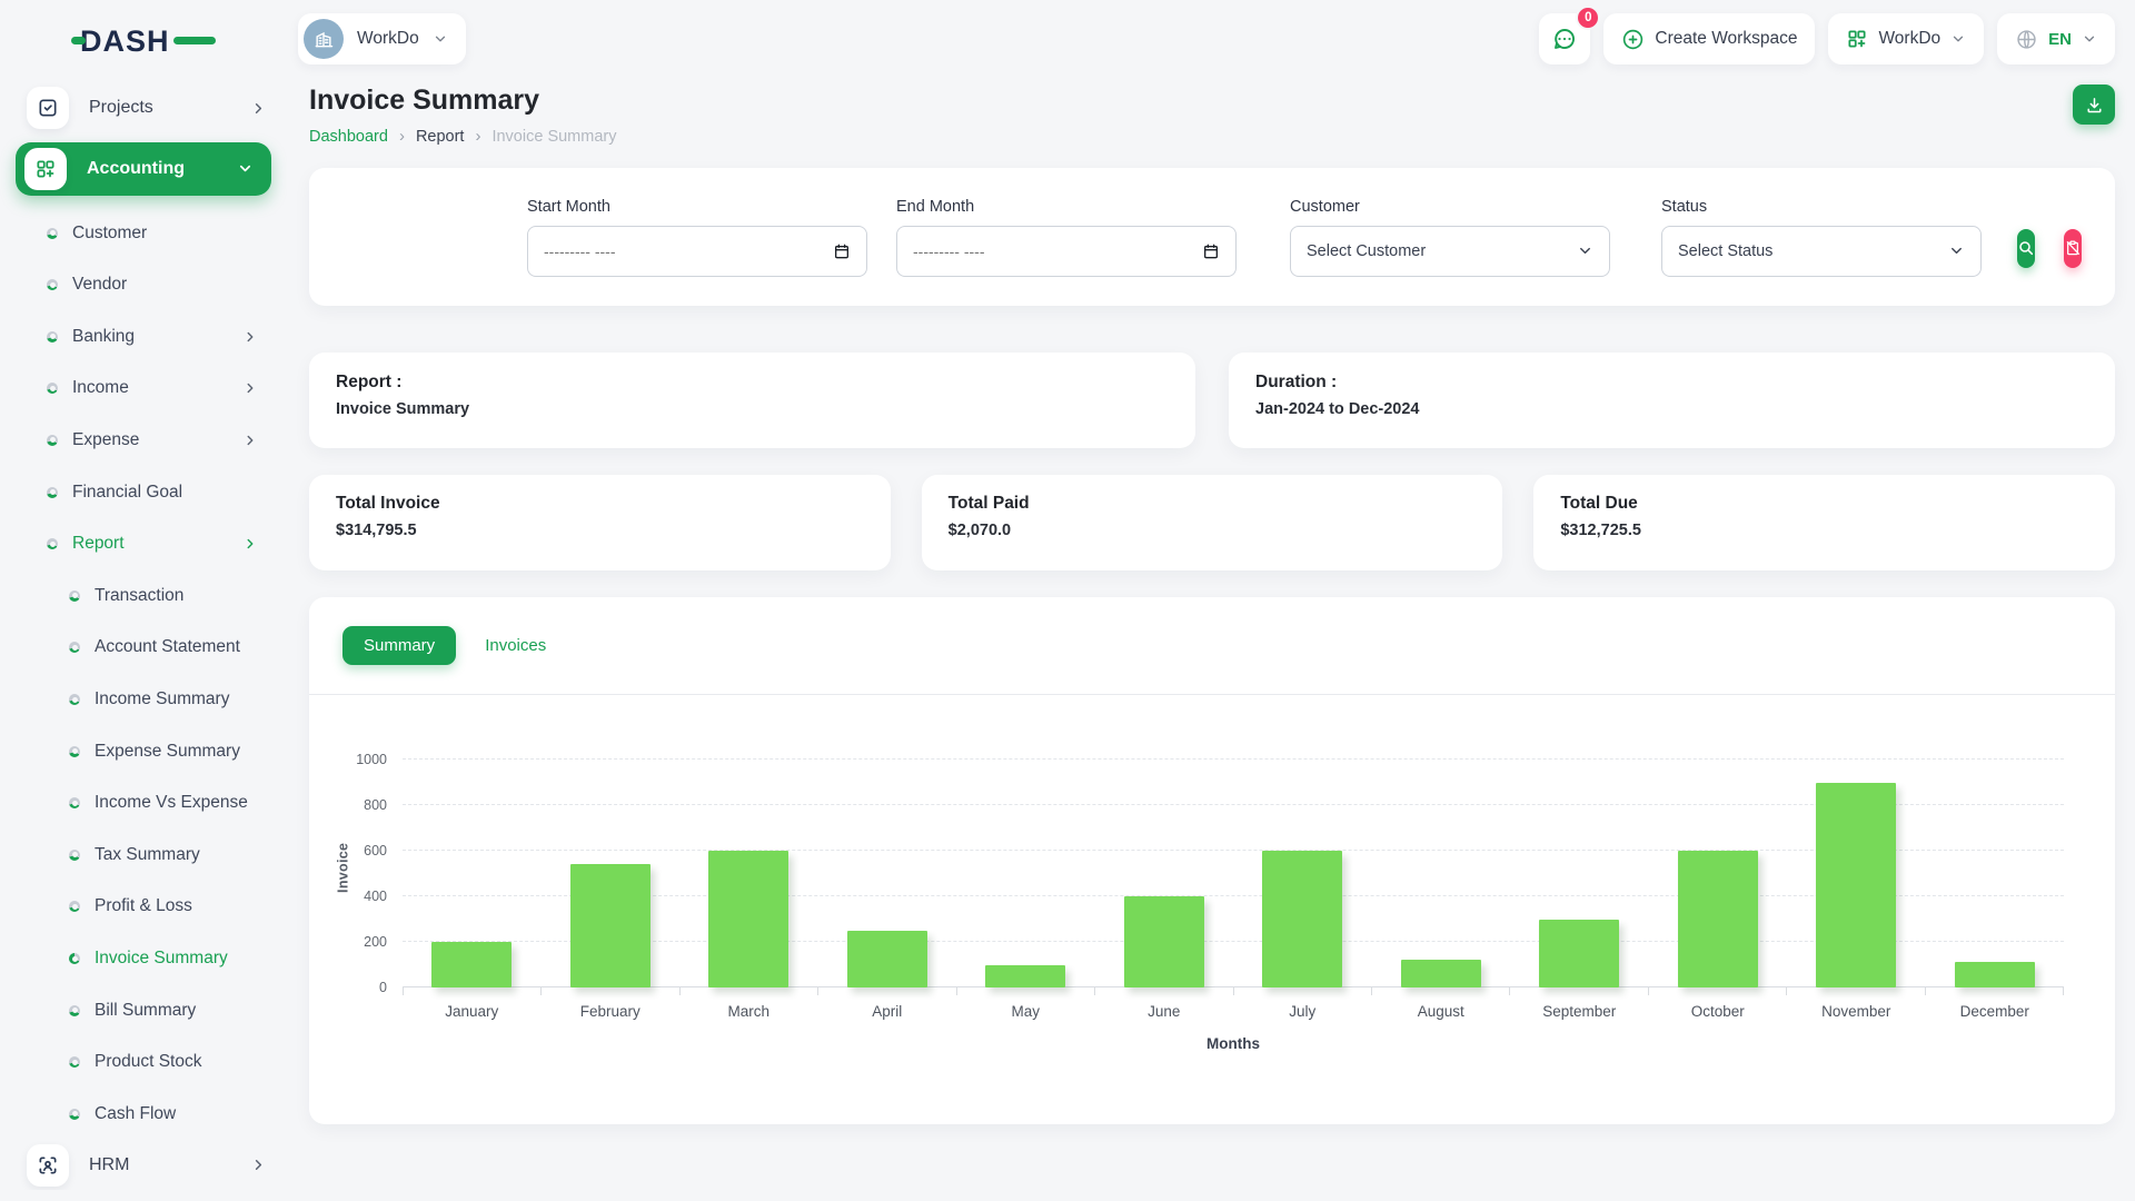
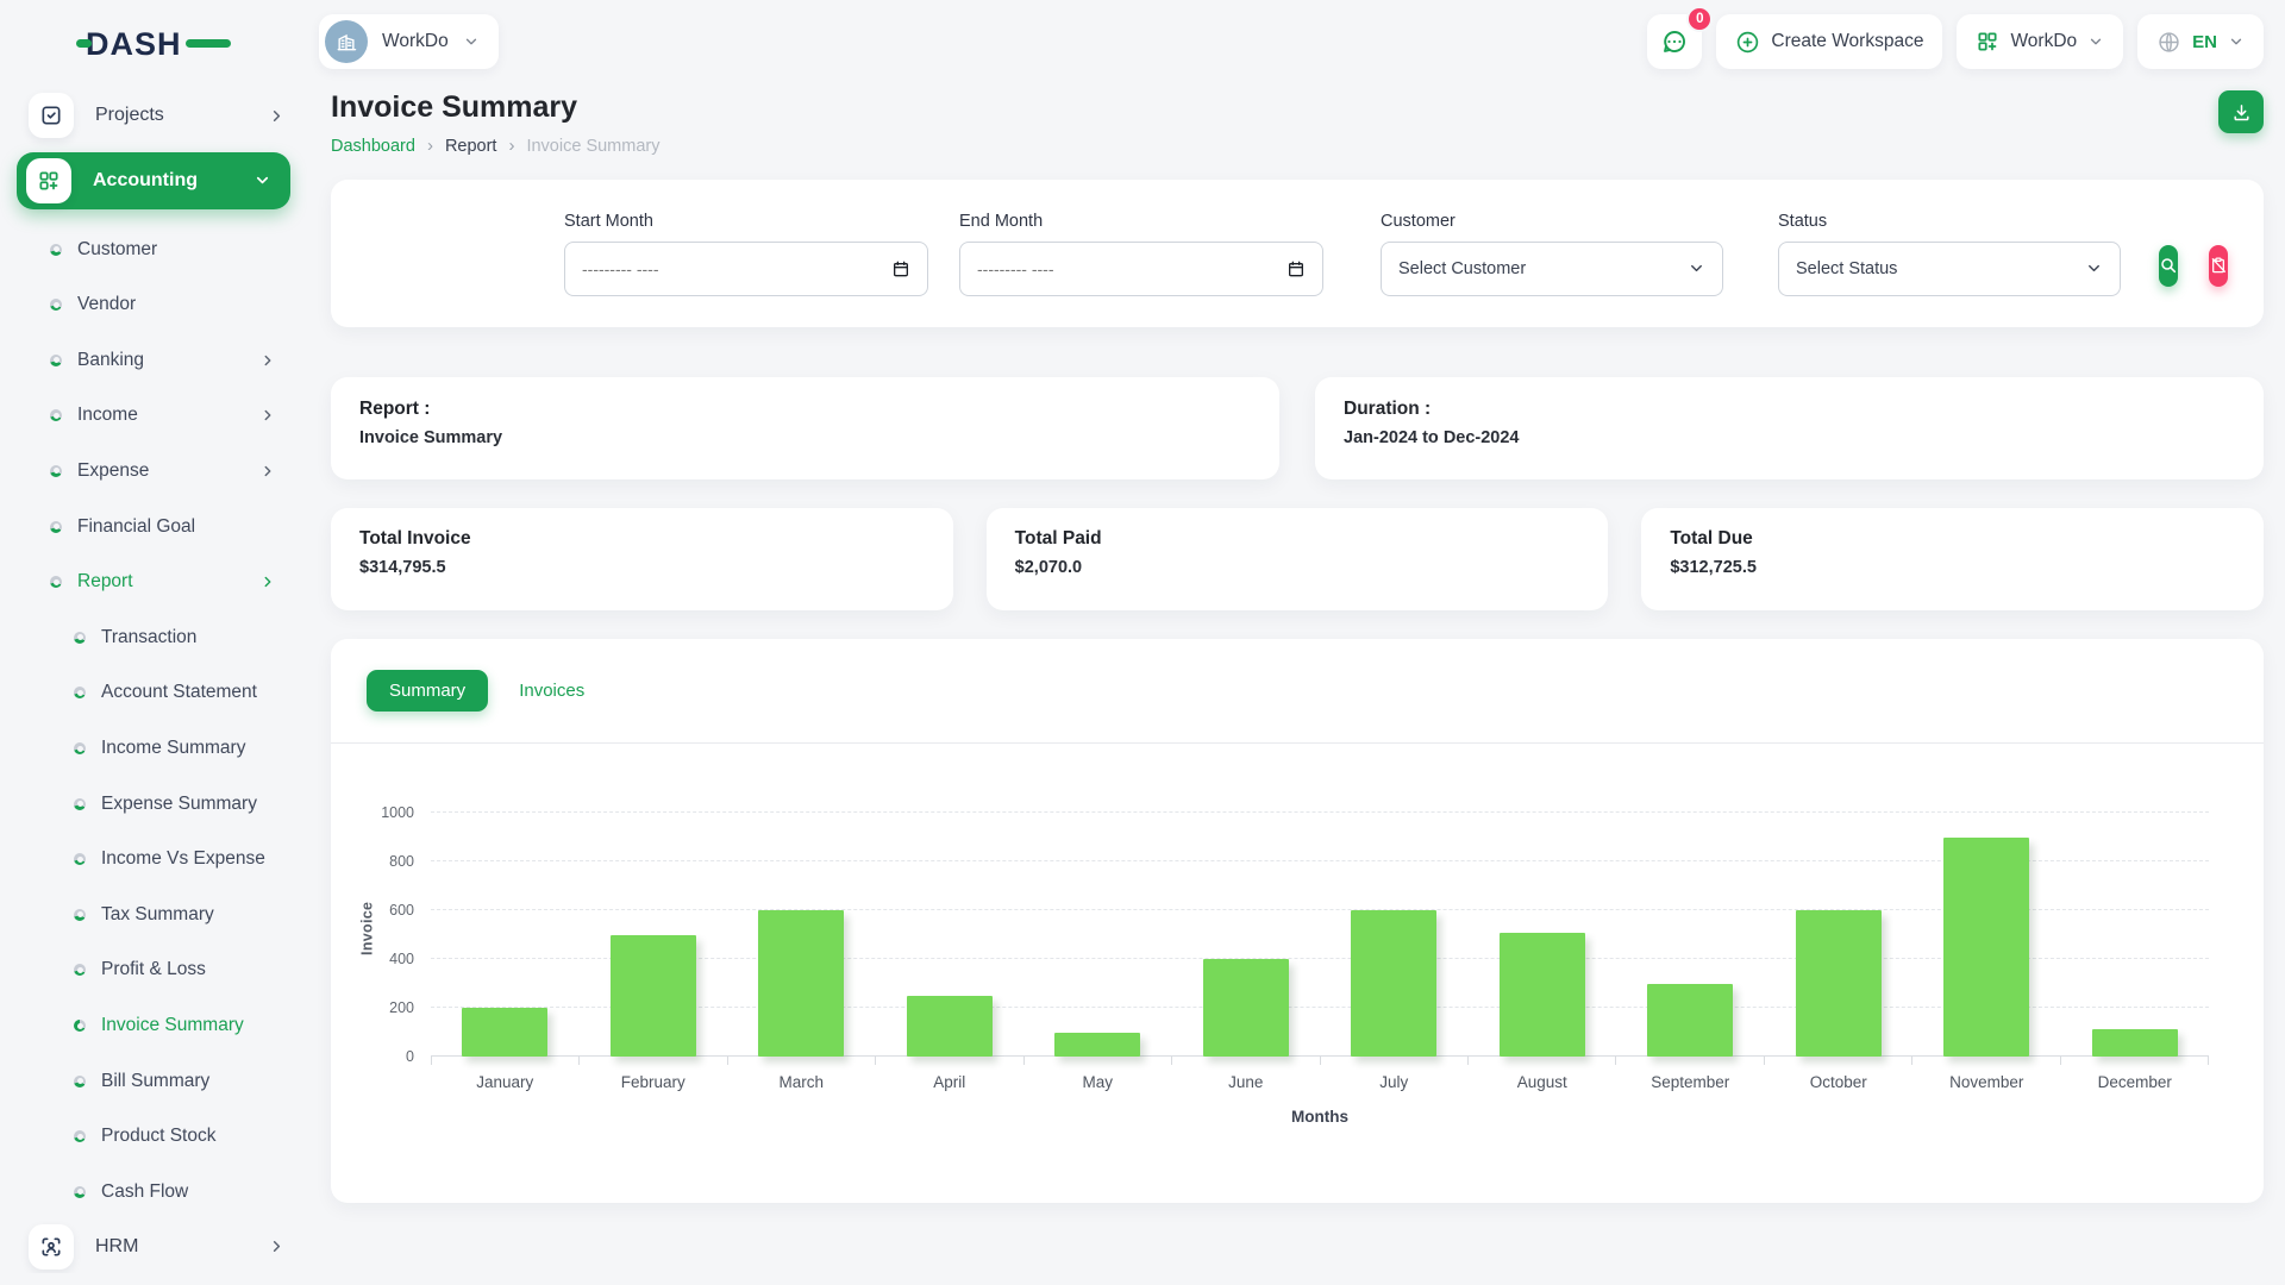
February: 540 -> 500
August: 120 -> 500
